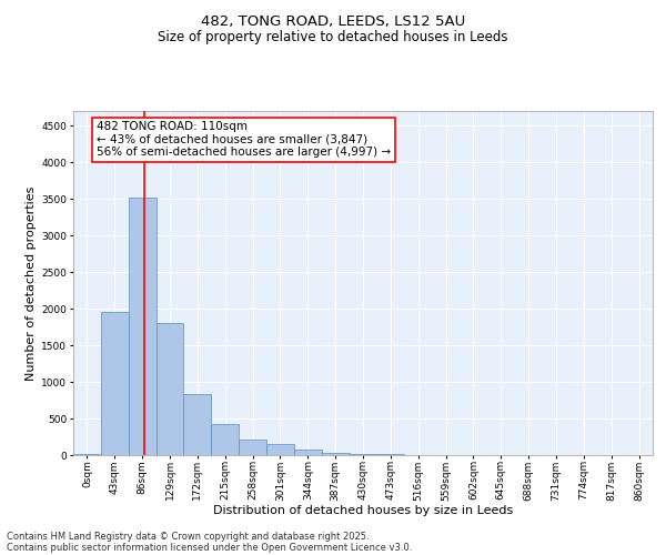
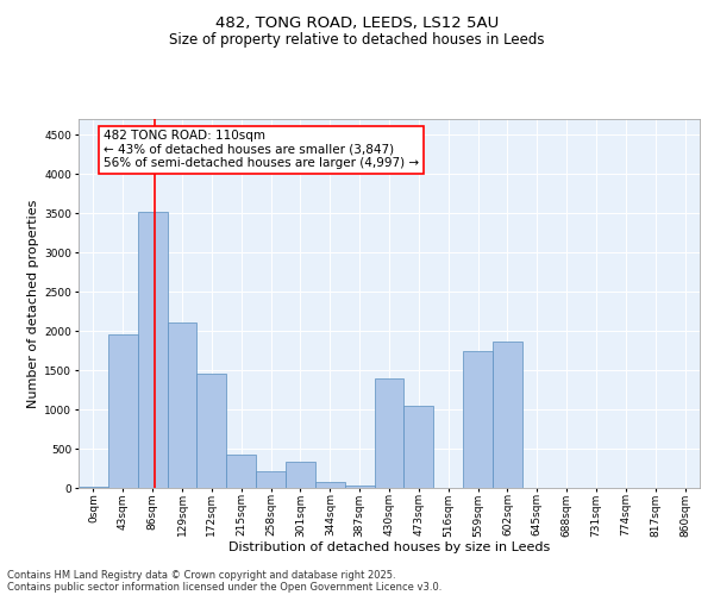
129sqm: 1800 -> 2100
172sqm: 840 -> 1460
301sqm: 140 -> 340
430sqm: 20 -> 1400
473sqm: 10 -> 1040
559sqm: 0 -> 1740
602sqm: 0 -> 1860
